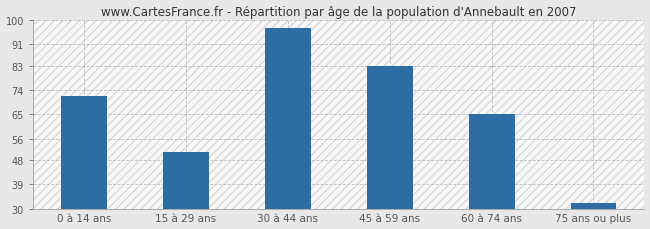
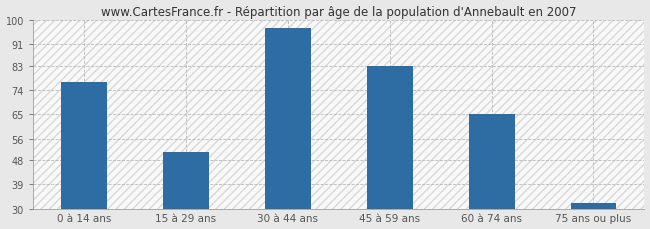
0 à 14 ans: 72 -> 77
